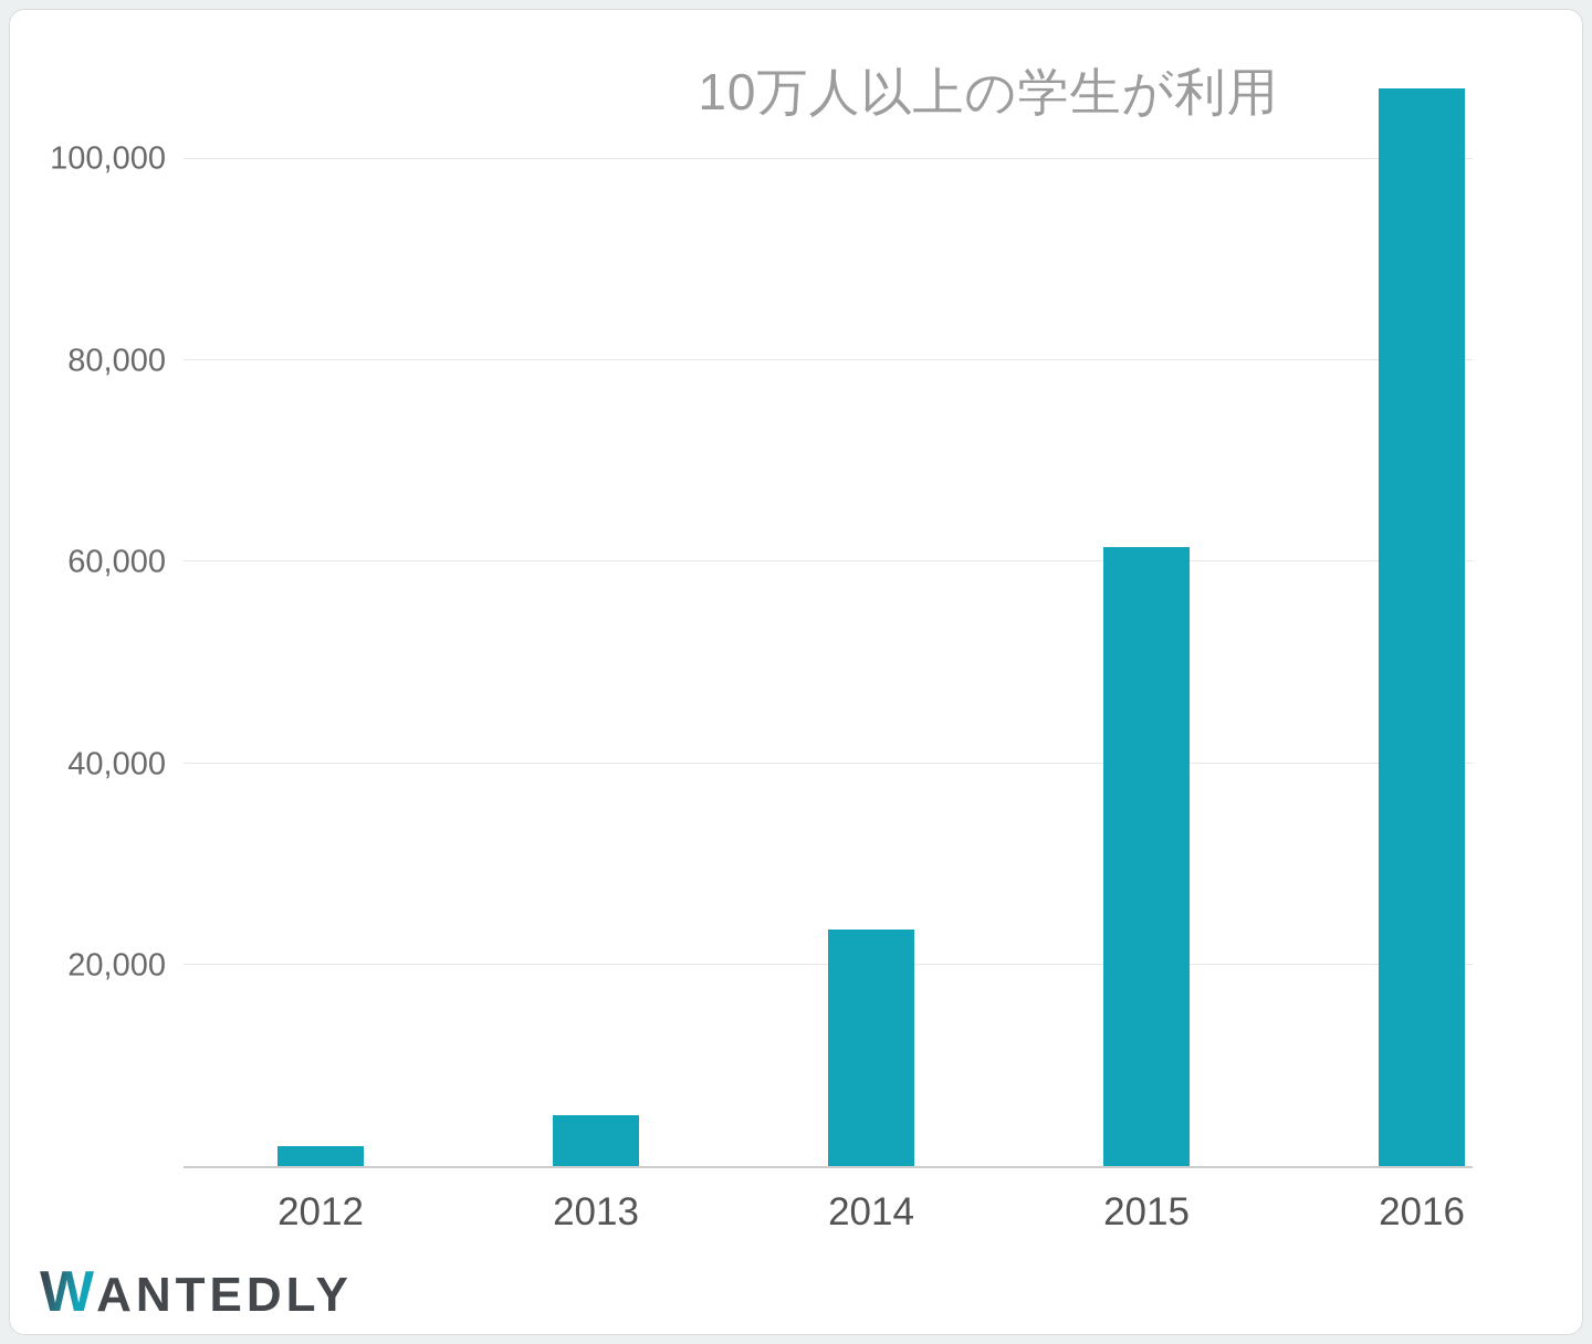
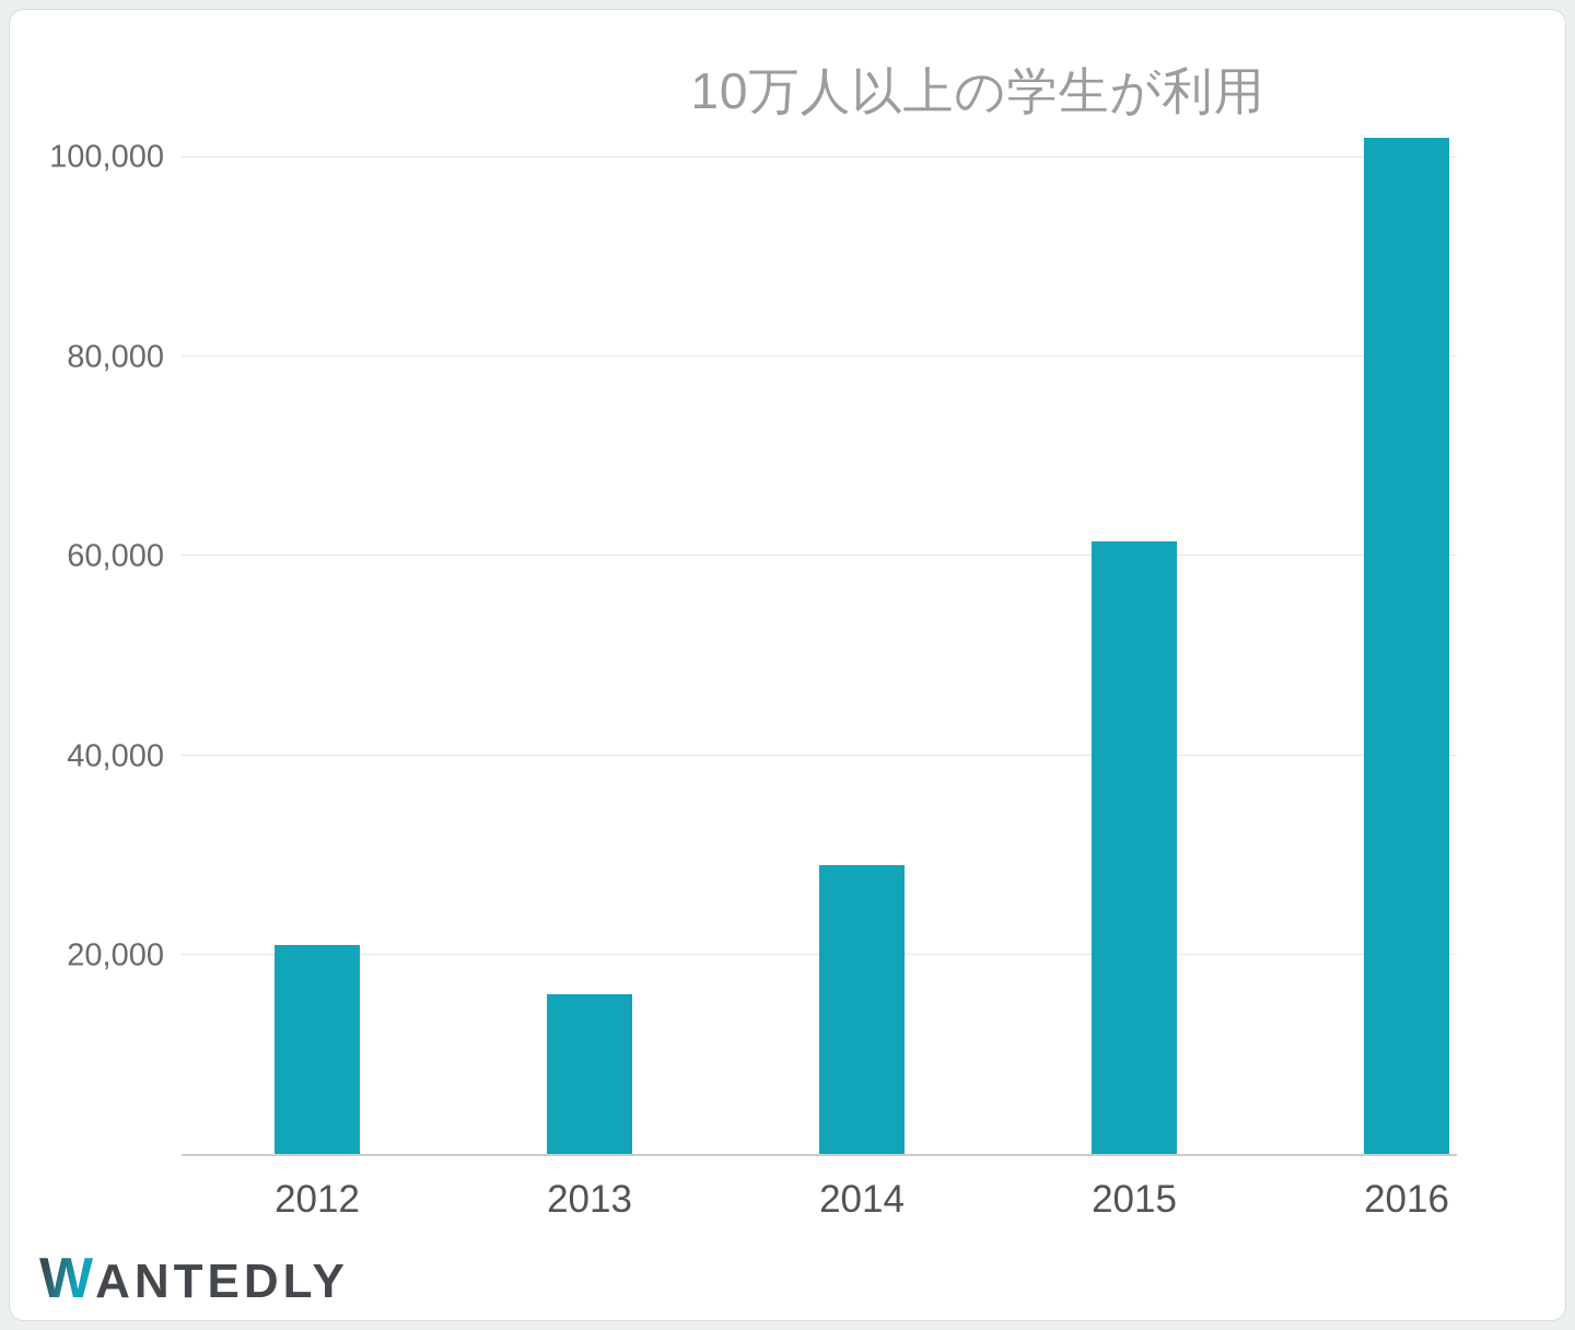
2012: 2000 -> 21000
2013: 5000 -> 16000
2014: 24000 -> 29000
2016: 107000 -> 102000
